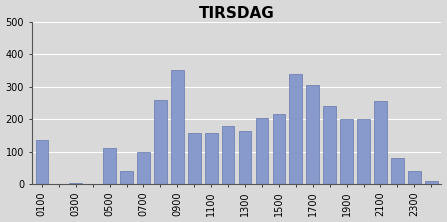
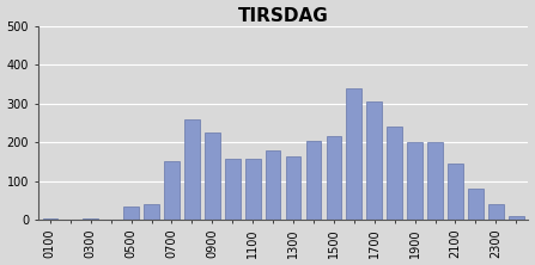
0100: 135 -> 5
0500: 110 -> 35
0700: 100 -> 150
0900: 350 -> 225
2100: 255 -> 145
